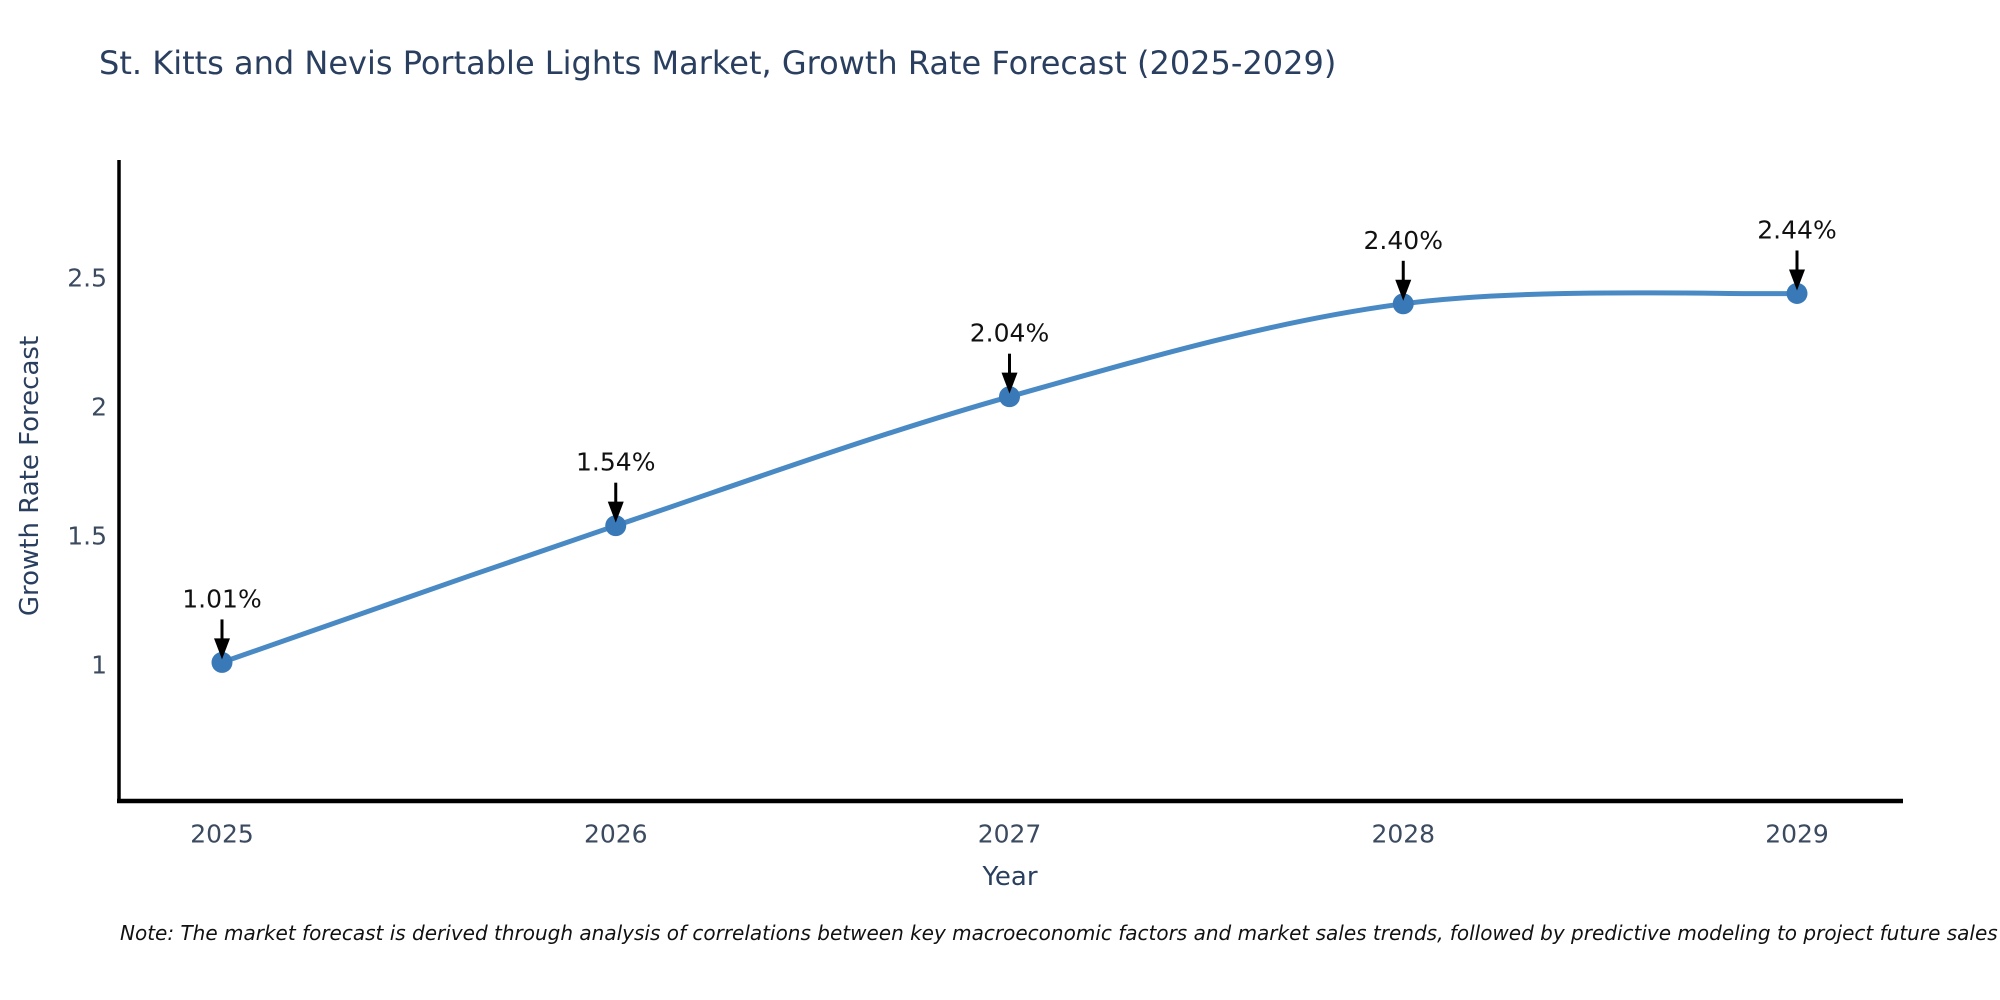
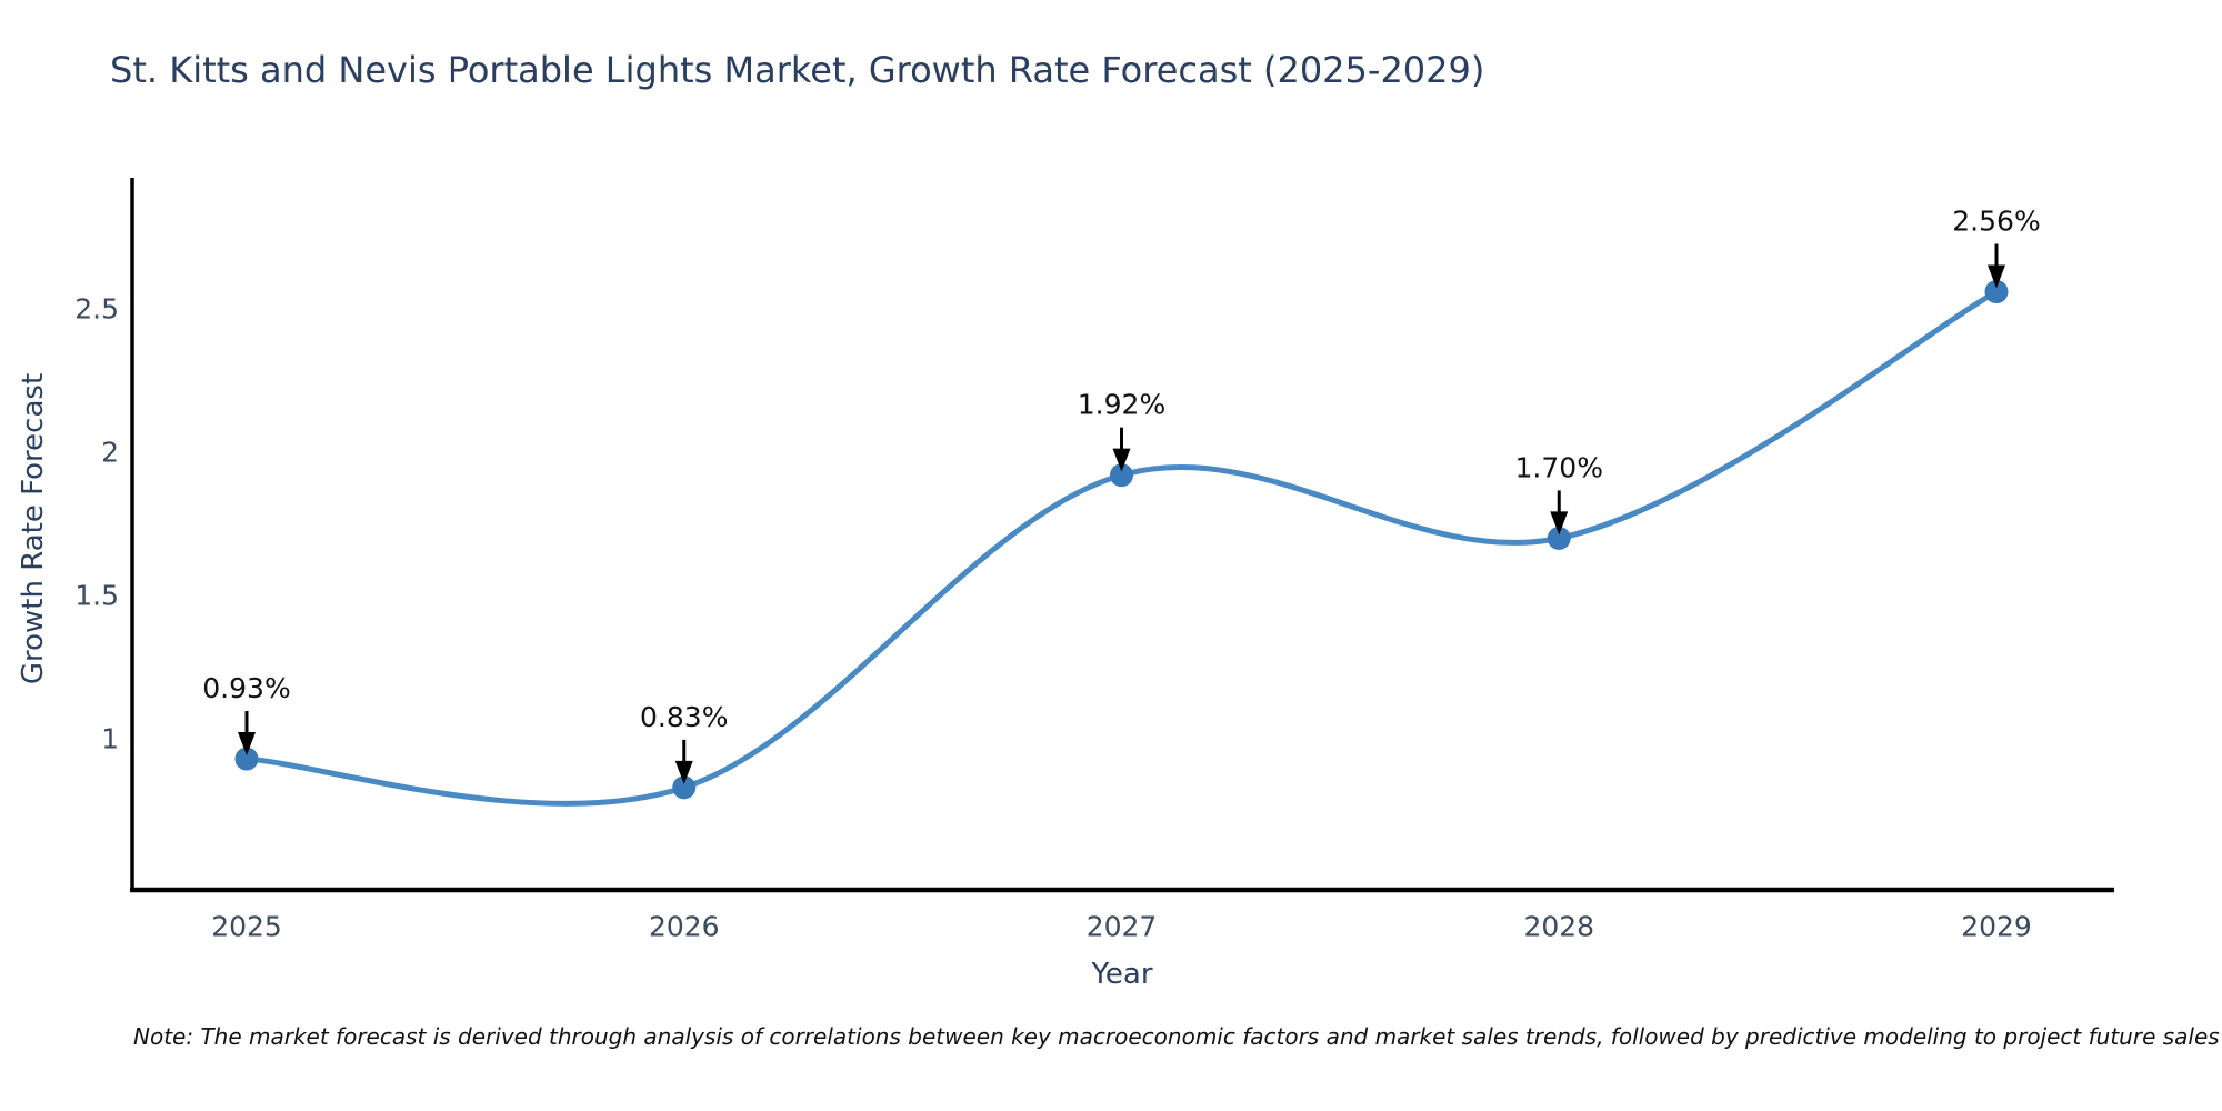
2025: 1.01% -> 0.93%
2026: 1.54% -> 0.83%
2027: 2.04% -> 1.92%
2028: 2.40% -> 1.70%
2029: 2.44% -> 2.56%
